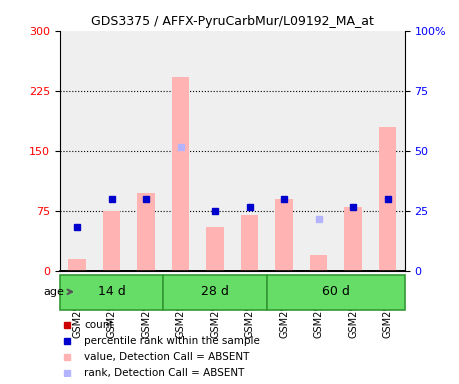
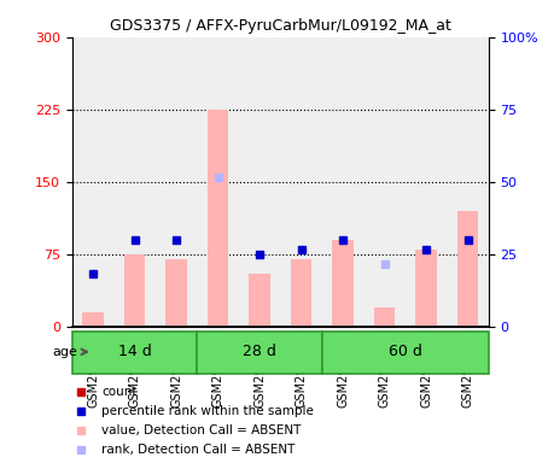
GSM297913: 98 -> 70
GSM297916: 242 -> 225
GSM297934: 180 -> 120
